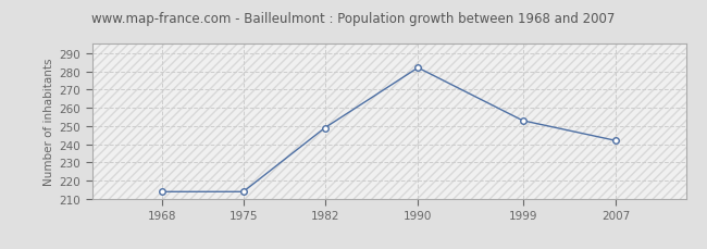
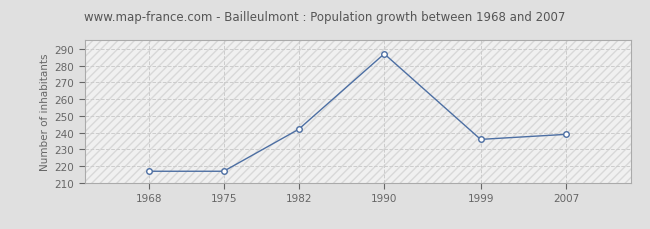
1968: 214 -> 217
1975: 214 -> 217
1982: 249 -> 242
1990: 282 -> 287
1999: 253 -> 236
2007: 242 -> 239
